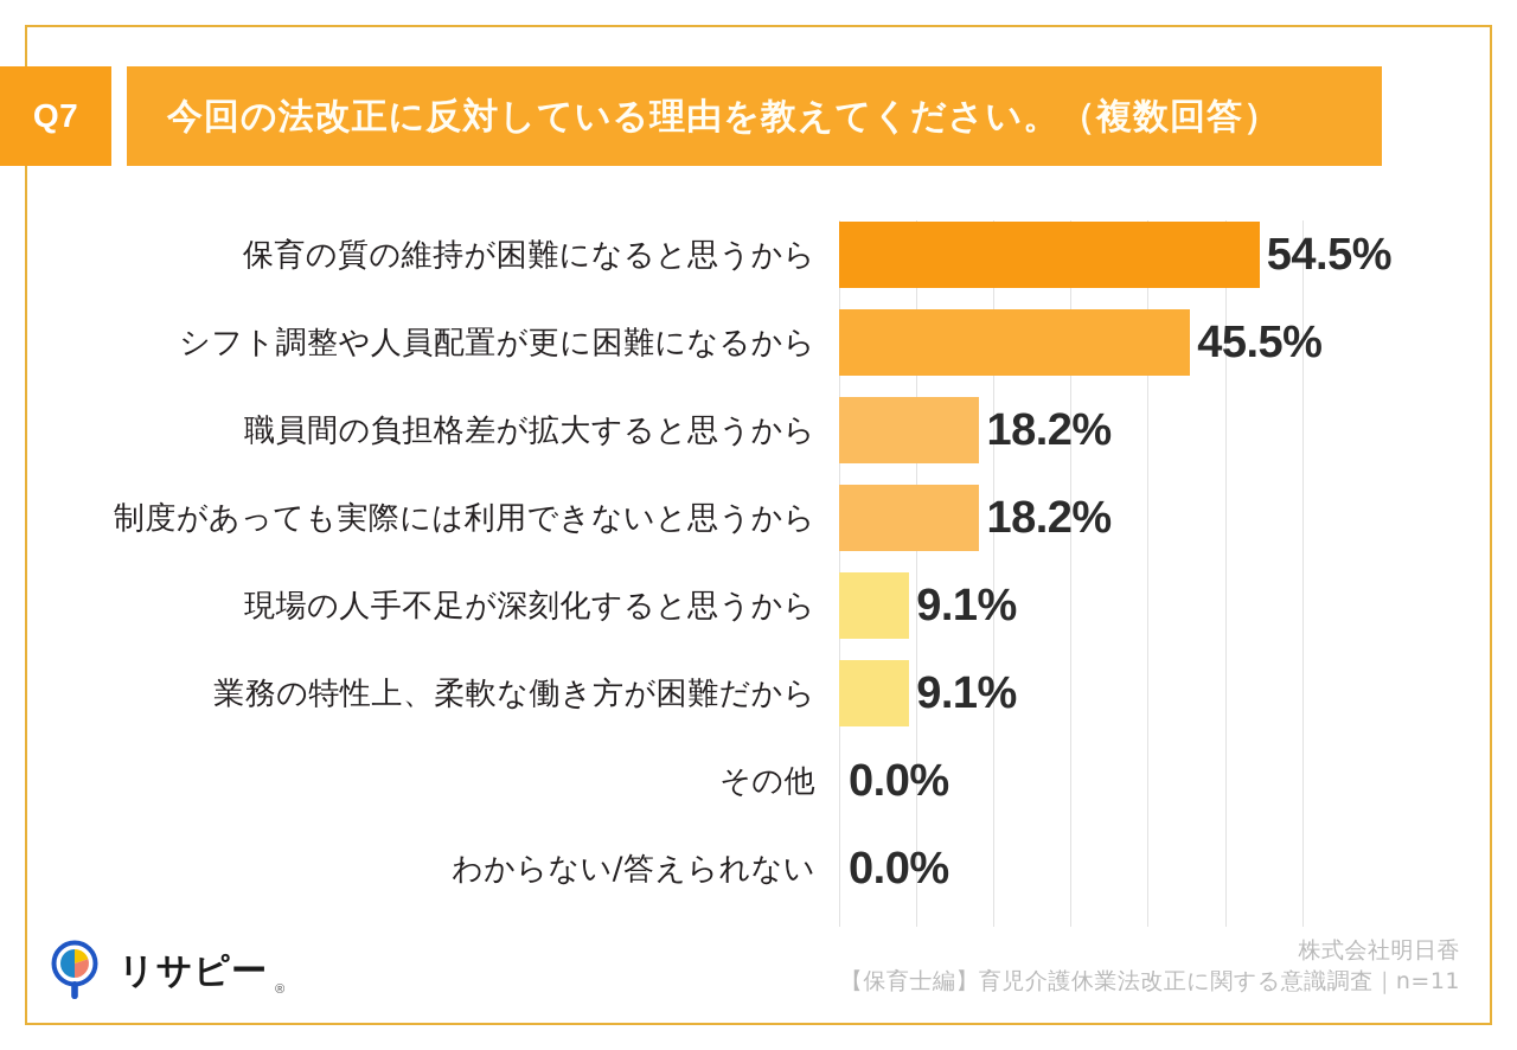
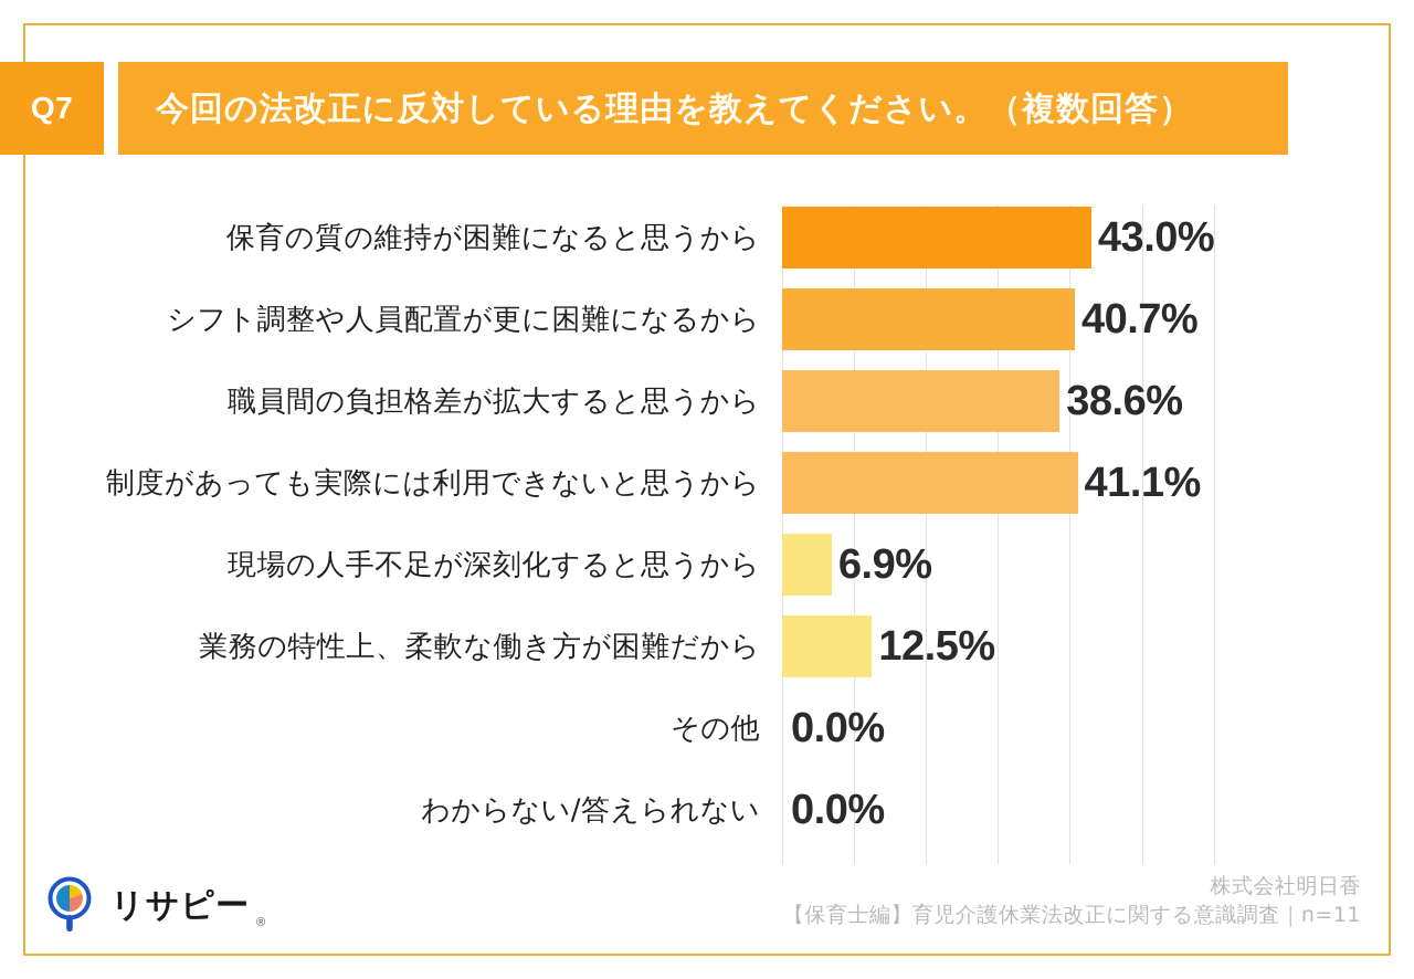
保育の質の維持が困難になると思うから: 54.5% -> 43.0%
シフト調整や人員配置が更に困難になるから: 45.5% -> 40.7%
職員間の負担格差が拡大すると思うから: 18.2% -> 38.6%
制度があっても実際には利用できないと思うから: 18.2% -> 41.1%
現場の人手不足が深刻化すると思うから: 9.1% -> 6.9%
業務の特性上、柔軟な働き方が困難だから: 9.1% -> 12.5%
